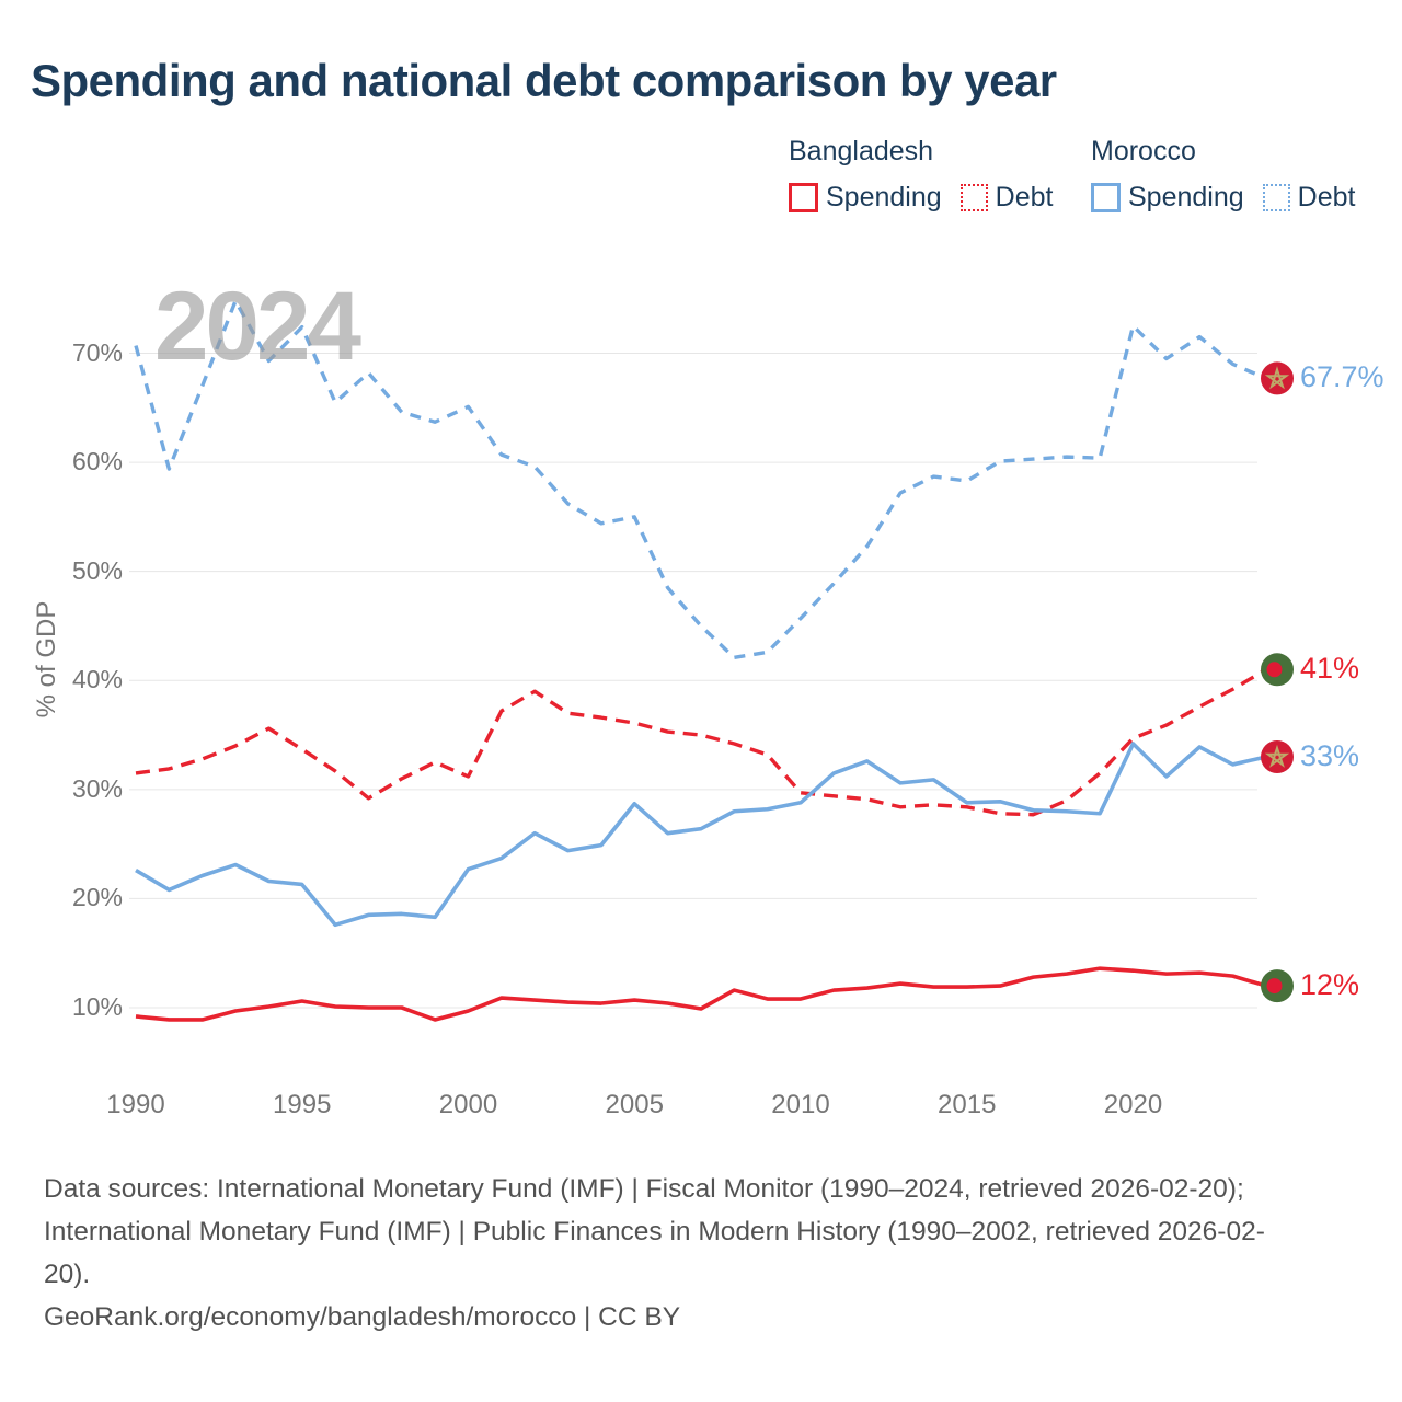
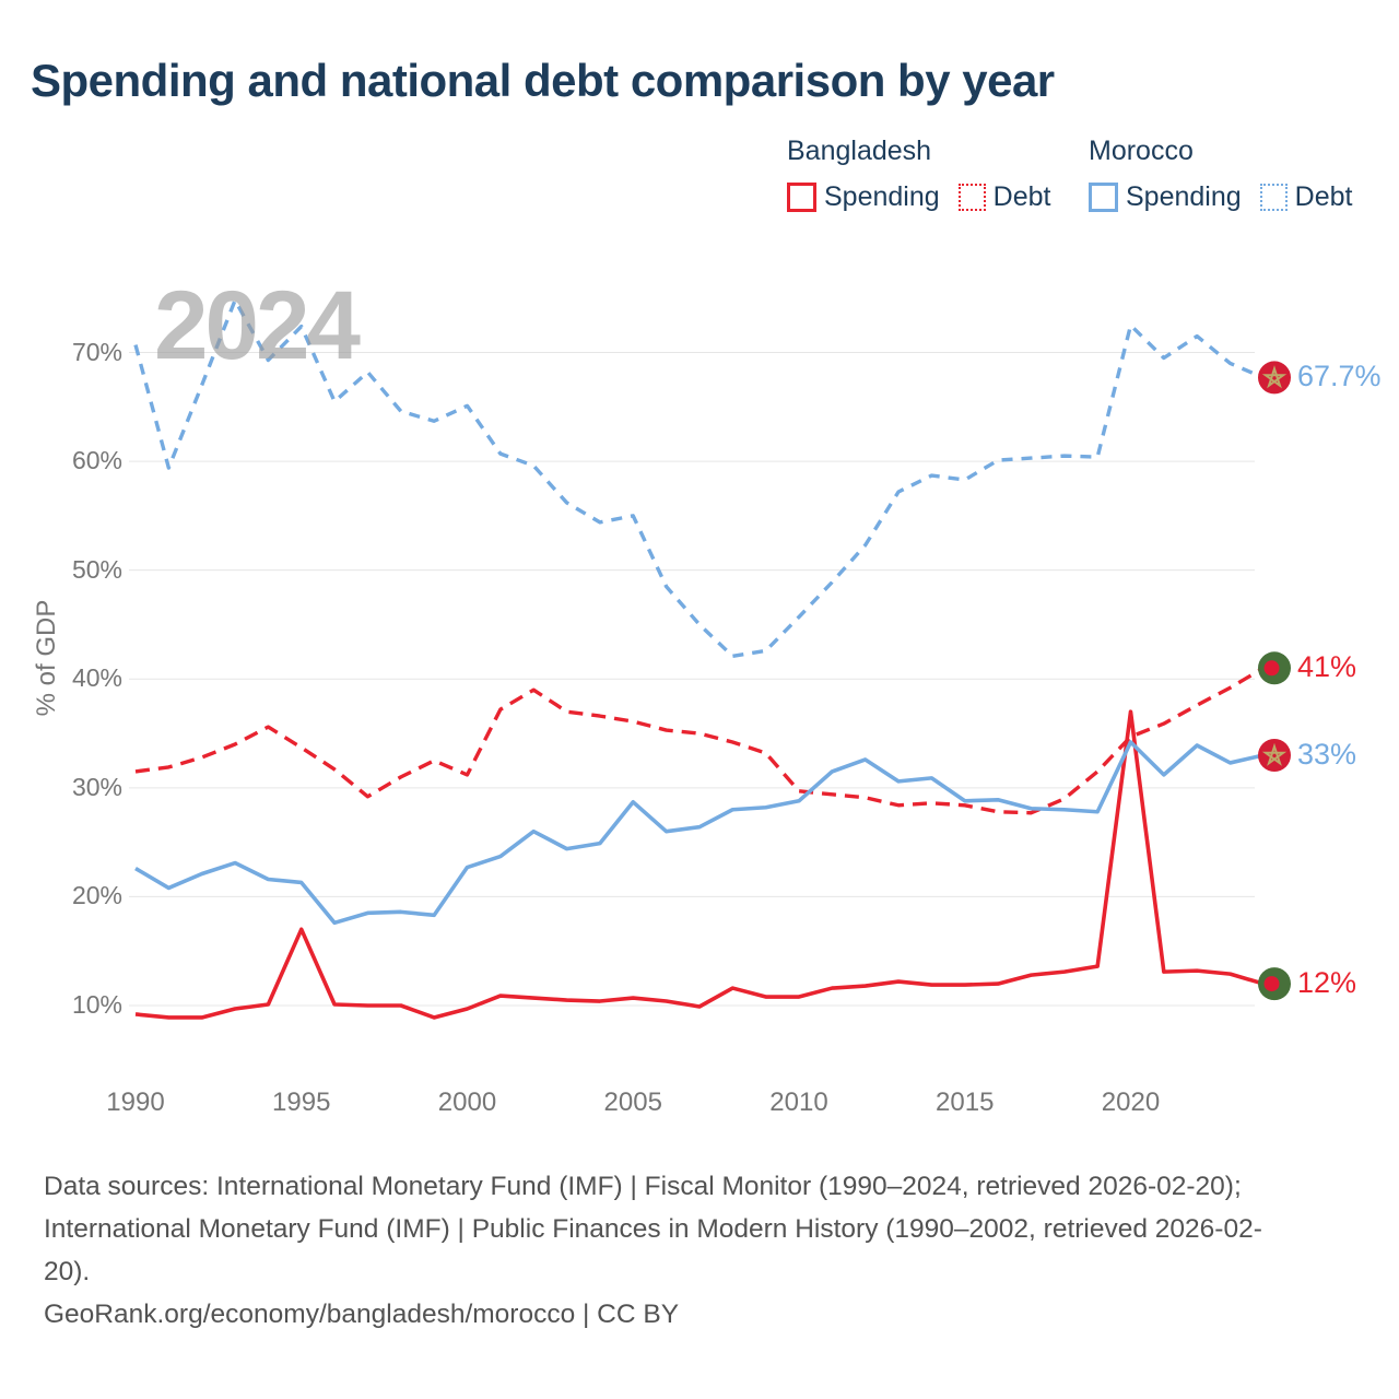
Bangladesh Spending/1995: 11% -> 17%
Bangladesh Spending/2020: 13% -> 37%
